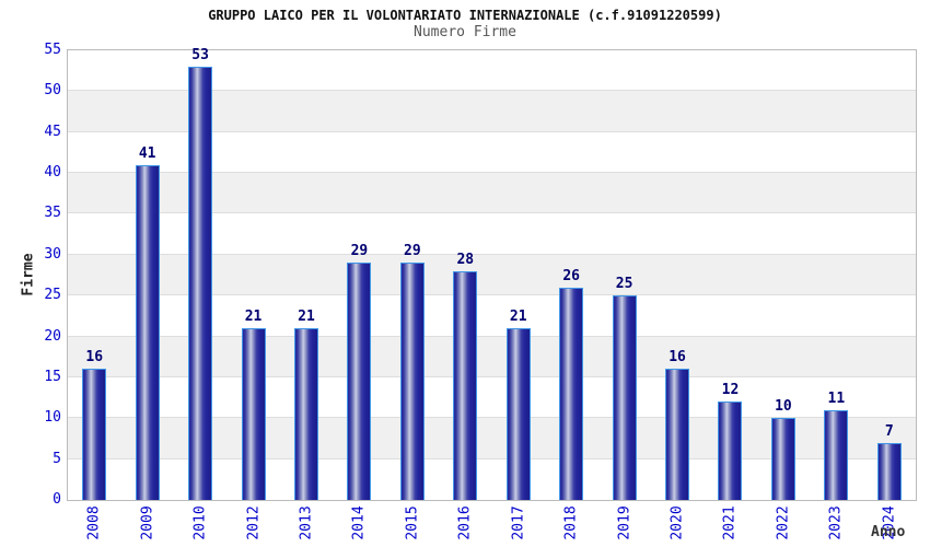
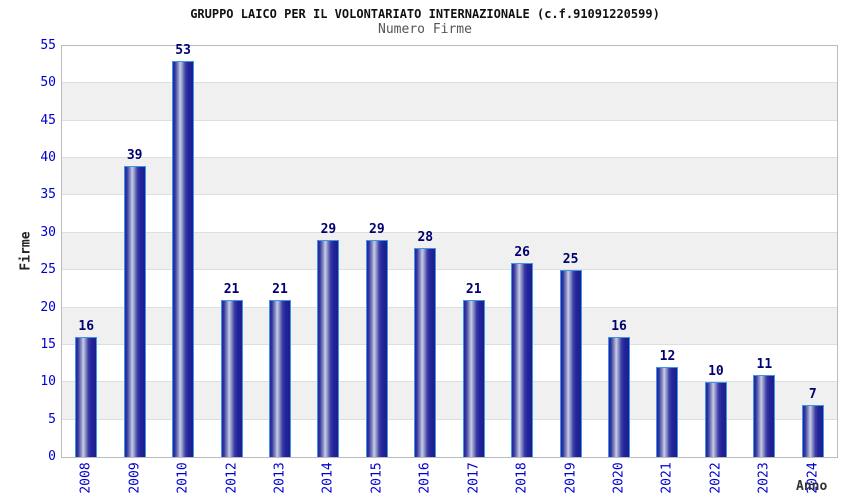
2009: 41 -> 39
